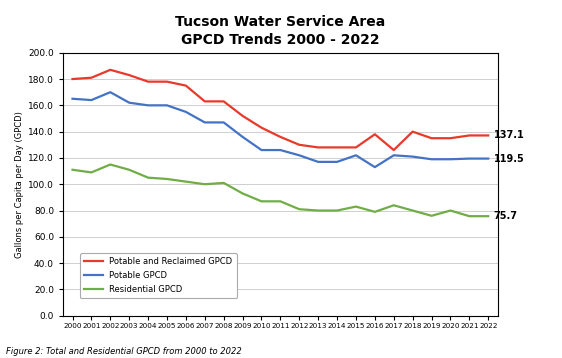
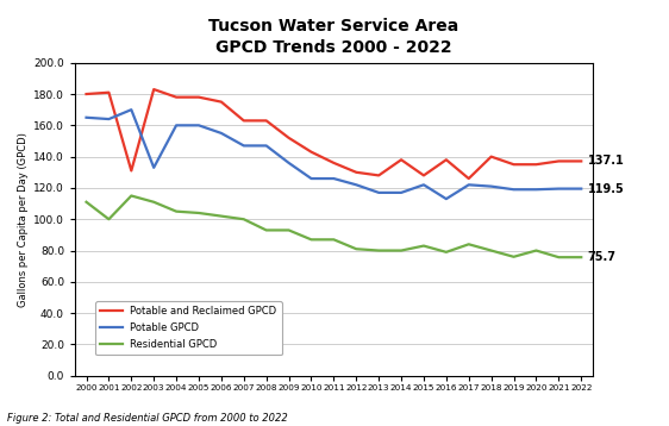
Residential GPCD/2001: 109 -> 100
Potable and Reclaimed GPCD/2002: 187 -> 131
Potable GPCD/2003: 162 -> 133
Residential GPCD/2008: 101 -> 93
Potable and Reclaimed GPCD/2014: 128 -> 138
